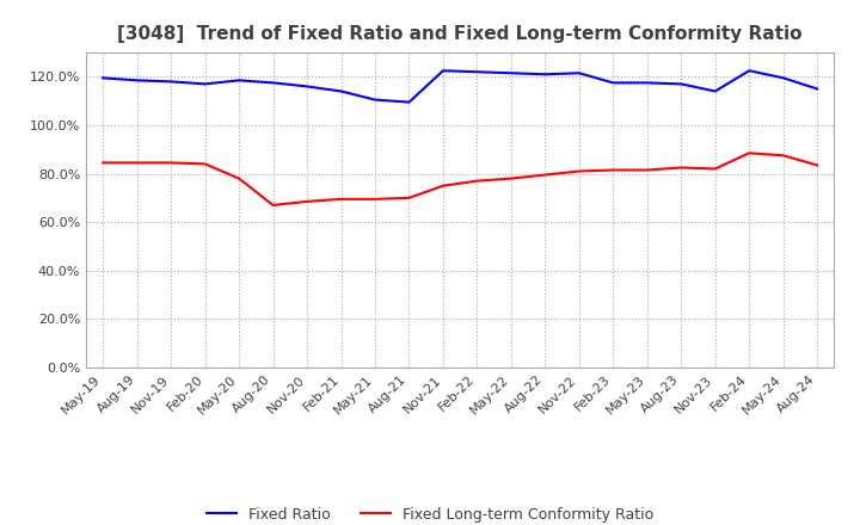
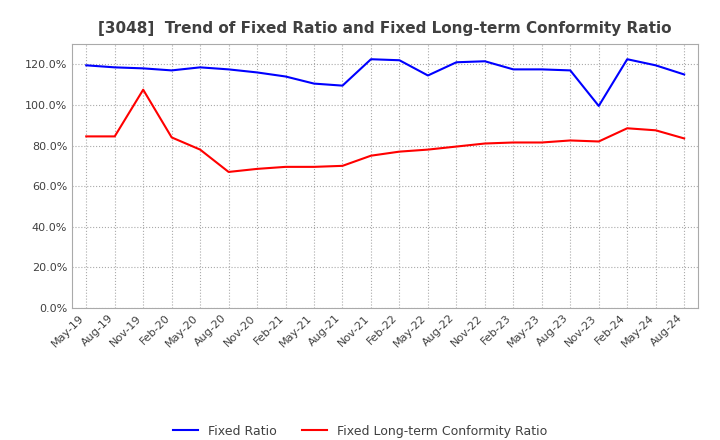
Fixed Long-term Conformity Ratio/Nov-19: 84.5% -> 107.5%
Fixed Ratio/May-22: 121.5% -> 114.5%
Fixed Ratio/Nov-23: 114.0% -> 99.5%
